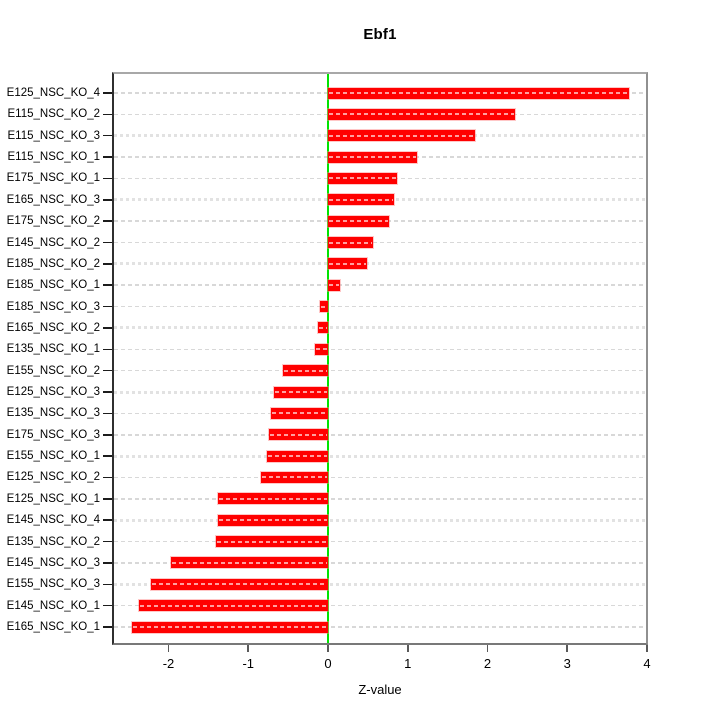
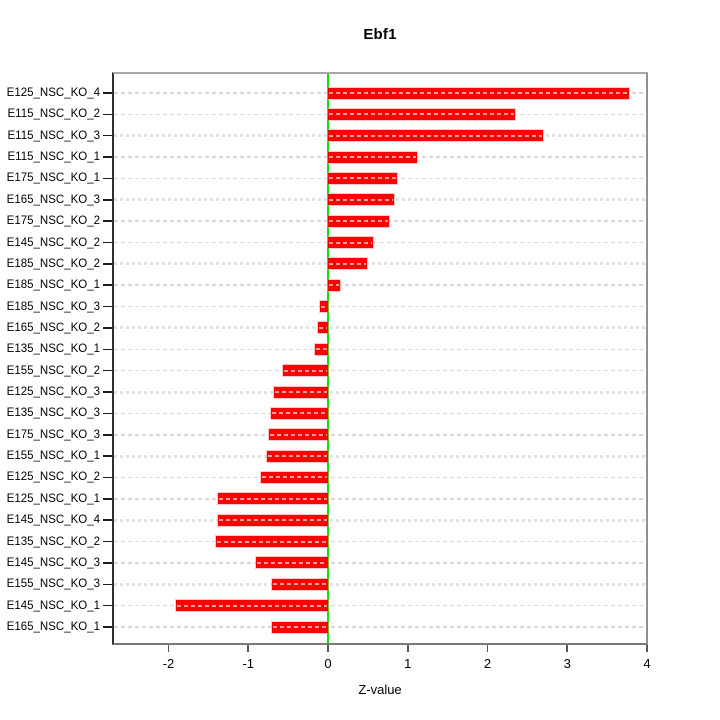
E115_NSC_KO_3: 1.8 -> 2.7
E145_NSC_KO_3: -2.0 -> -0.9
E155_NSC_KO_3: -2.2 -> -0.7
E145_NSC_KO_1: -2.4 -> -1.9
E165_NSC_KO_1: -2.5 -> -0.7
